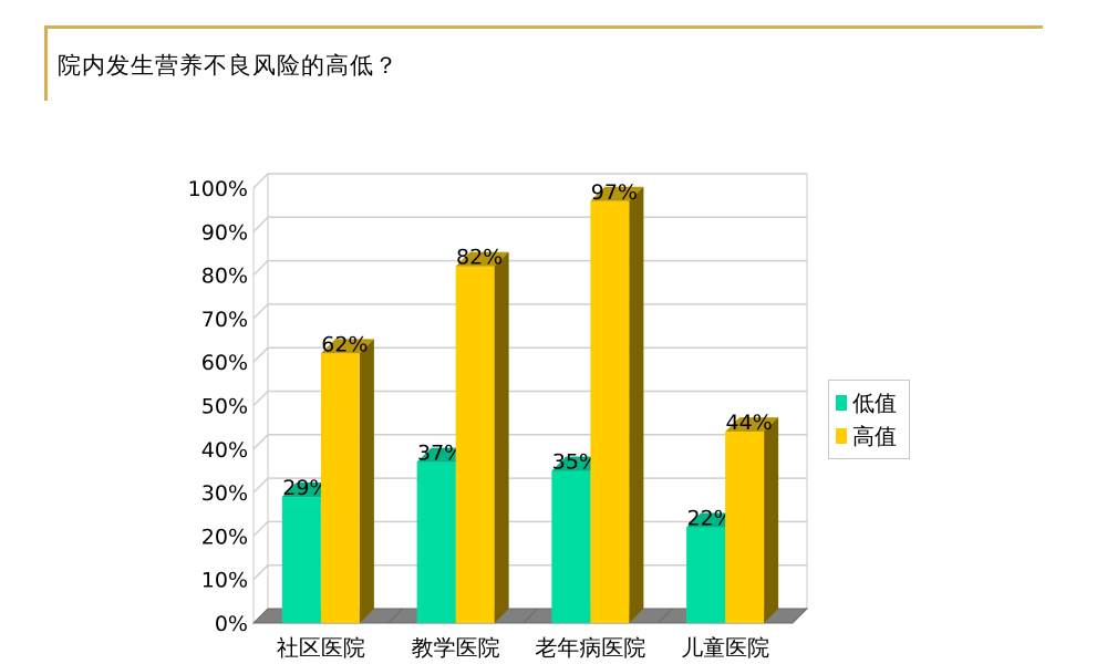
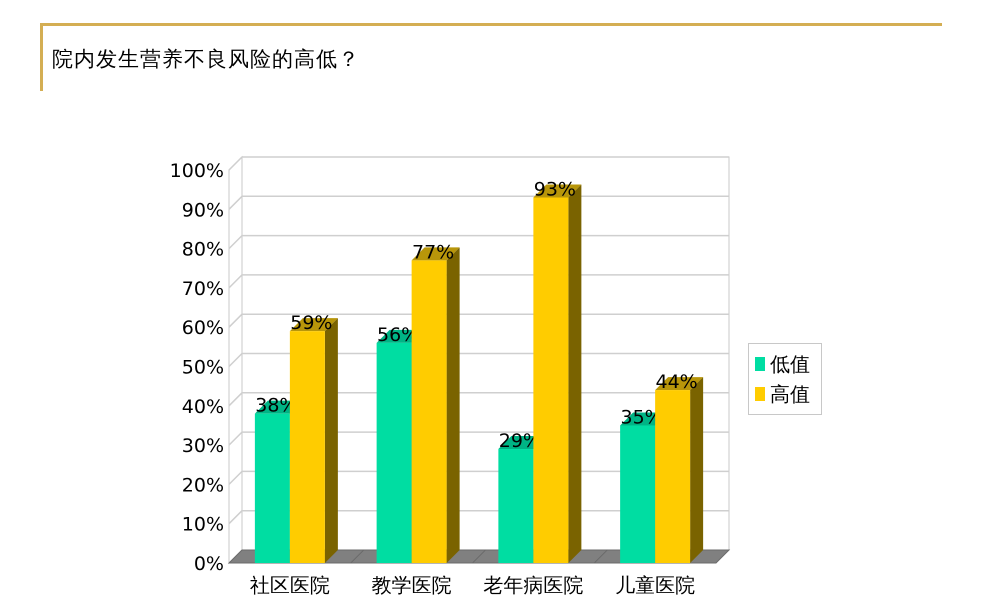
低值/社区医院: 29% -> 38%
高值/社区医院: 62% -> 59%
低值/教学医院: 37% -> 56%
高值/教学医院: 82% -> 77%
低值/老年病医院: 35% -> 29%
高值/老年病医院: 97% -> 93%
低值/儿童医院: 22% -> 35%
